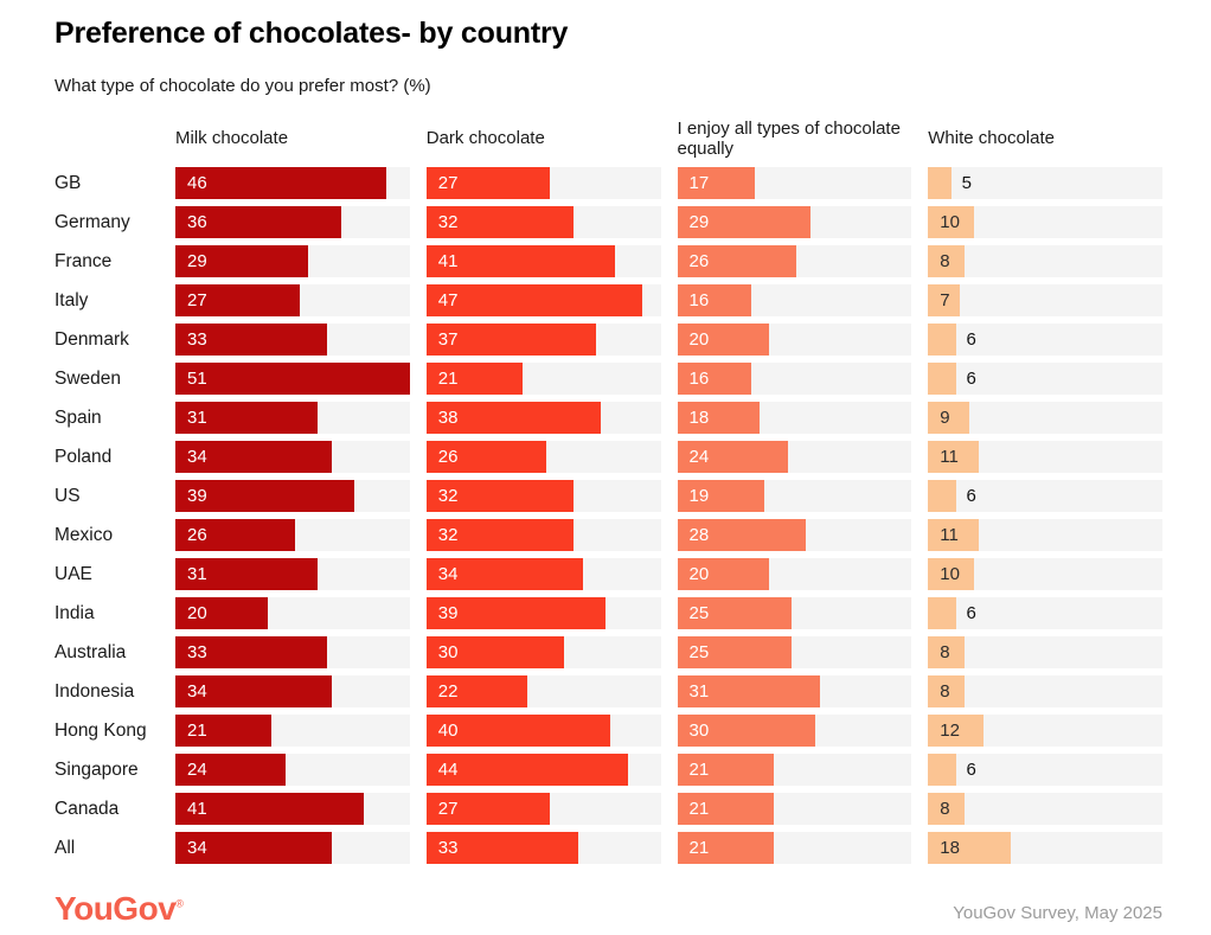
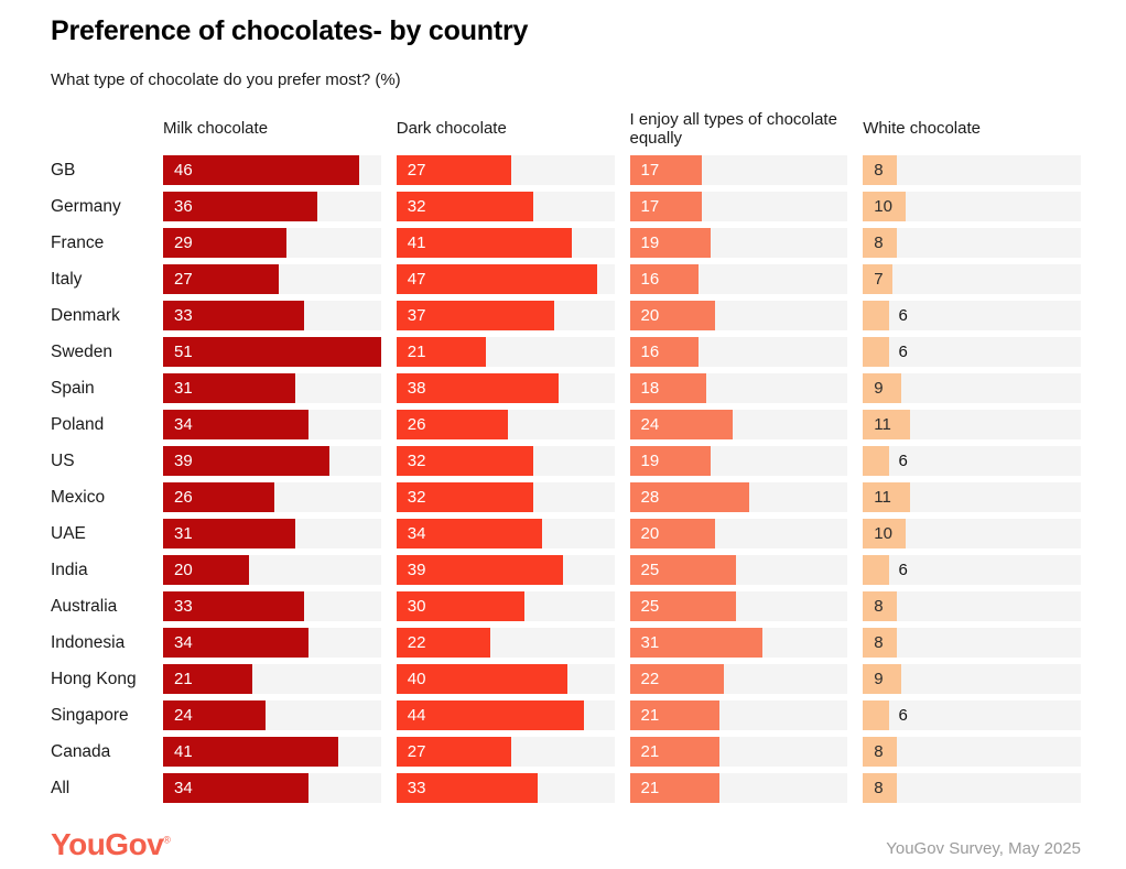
White chocolate/GB: 5 -> 8
I enjoy all types of chocolate equally/Germany: 29 -> 17
I enjoy all types of chocolate equally/France: 26 -> 19
I enjoy all types of chocolate equally/Hong Kong: 30 -> 22
White chocolate/Hong Kong: 12 -> 9
White chocolate/All: 18 -> 8
